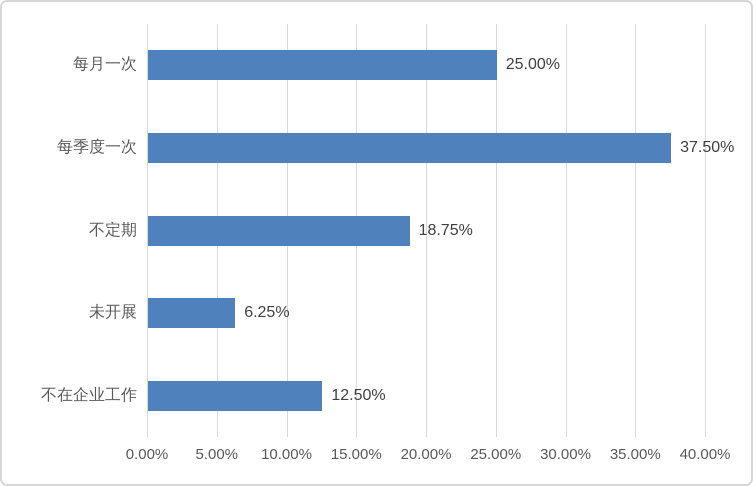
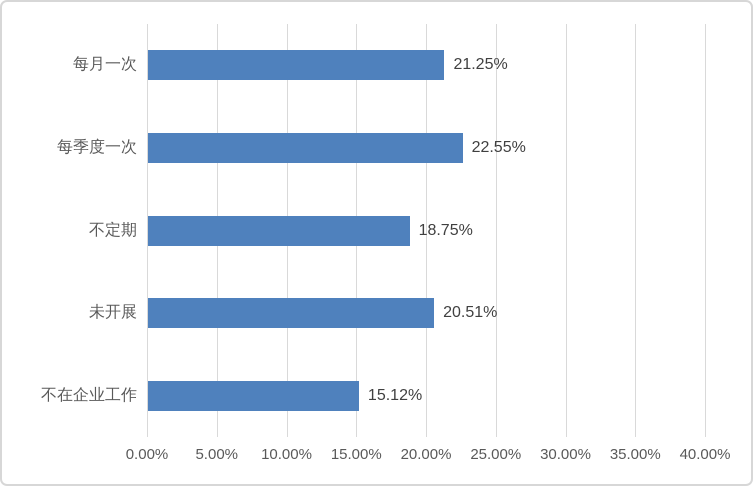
每月一次: 25.00% -> 21.25%
每季度一次: 37.50% -> 22.55%
未开展: 6.25% -> 20.51%
不在企业工作: 12.50% -> 15.12%
